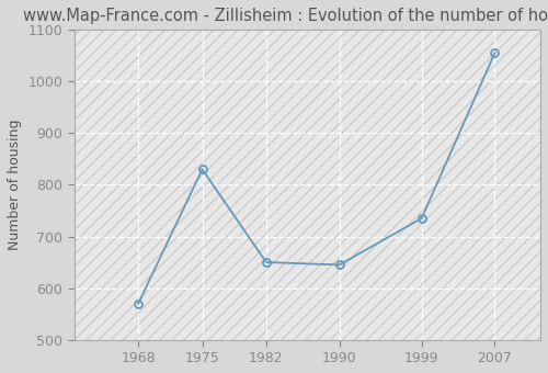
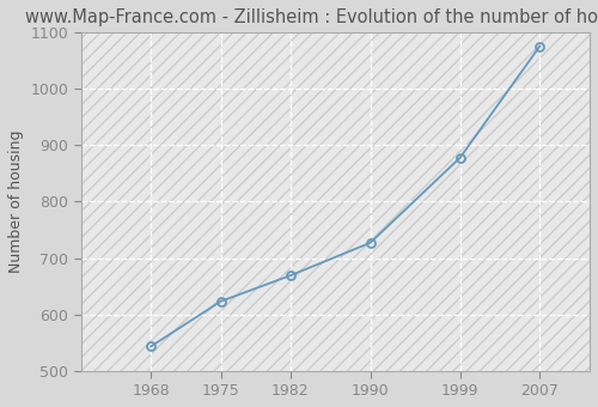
1968: 570 -> 543
1975: 830 -> 623
1982: 650 -> 669
1990: 645 -> 727
1999: 735 -> 878
2007: 1055 -> 1076
